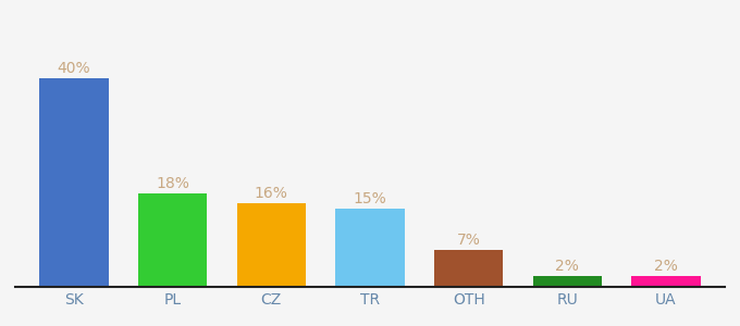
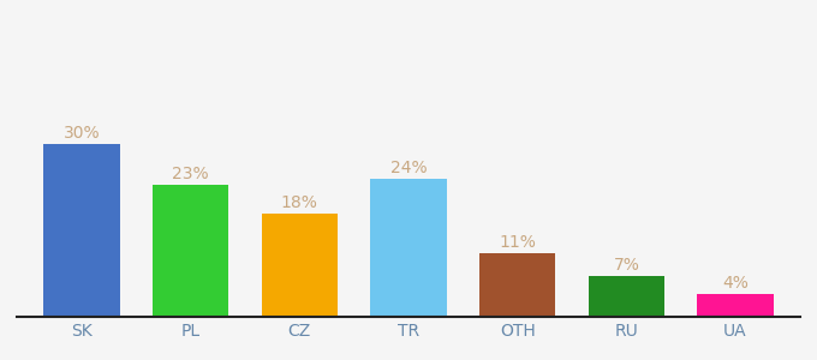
SK: 40% -> 30%
PL: 18% -> 23%
CZ: 16% -> 18%
TR: 15% -> 24%
OTH: 7% -> 11%
RU: 2% -> 7%
UA: 2% -> 4%
